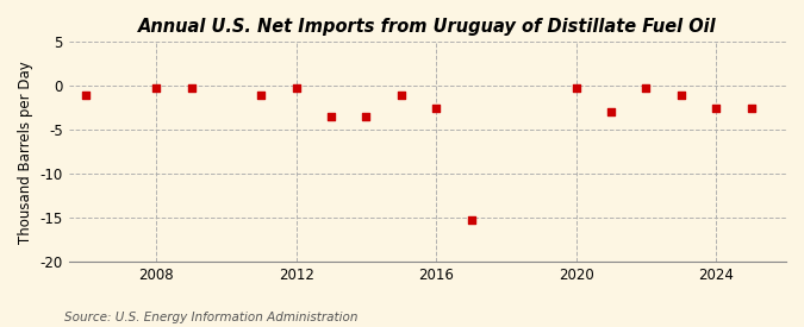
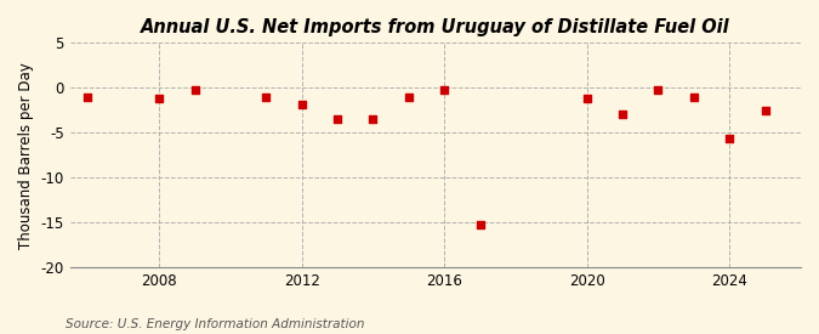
2008: -0.2 -> -1.2
2012: -0.2 -> -1.8
2016: -2.5 -> -0.2
2020: -0.2 -> -1.2
2024: -2.5 -> -5.6
